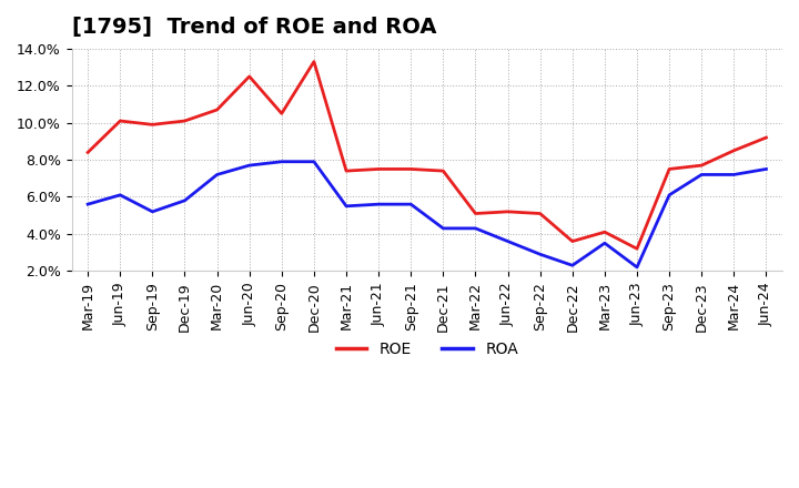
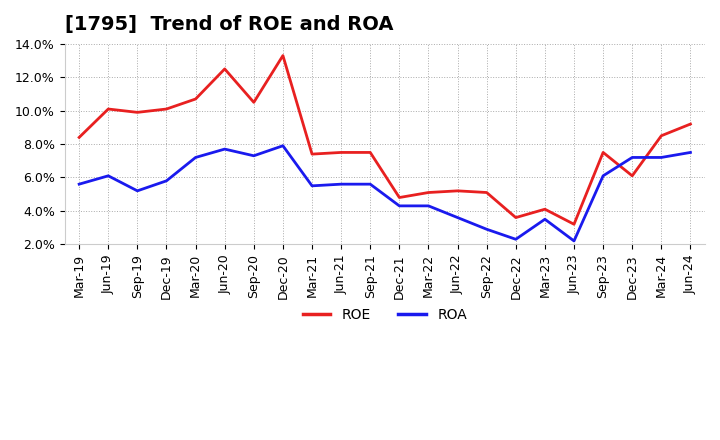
ROA/Sep-20: 7.9% -> 7.3%
ROE/Dec-21: 7.4% -> 4.8%
ROE/Dec-23: 7.7% -> 6.1%
